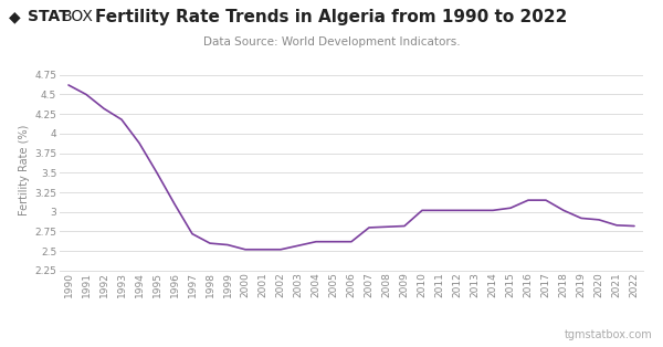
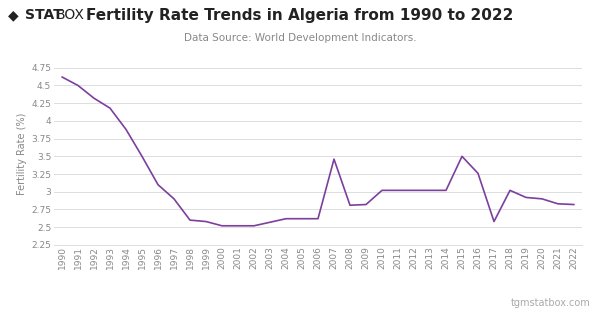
1997: 2.72 -> 2.90
2007: 2.80 -> 3.46
2015: 3.05 -> 3.50
2016: 3.15 -> 3.26
2017: 3.15 -> 2.58
